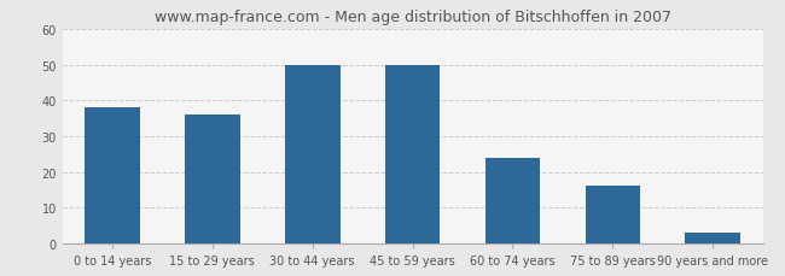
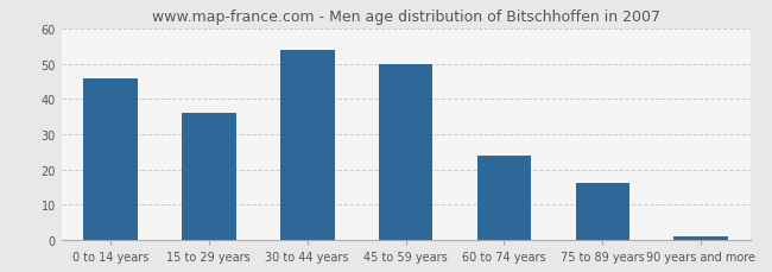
0 to 14 years: 38 -> 46
30 to 44 years: 50 -> 54
90 years and more: 3 -> 1
